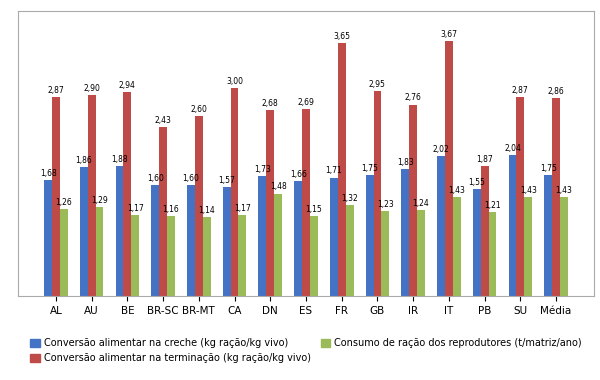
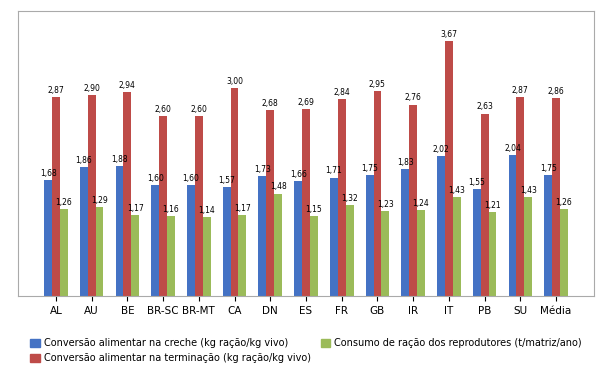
Conversão alimentar na terminação (kg ração/kg vivo)/BR-SC: 2,43 -> 2,60
Conversão alimentar na terminação (kg ração/kg vivo)/FR: 3,65 -> 2,84
Conversão alimentar na terminação (kg ração/kg vivo)/PB: 1,87 -> 2,63
Consumo de ração dos reprodutores (t/matriz/ano)/Média: 1,43 -> 1,26
